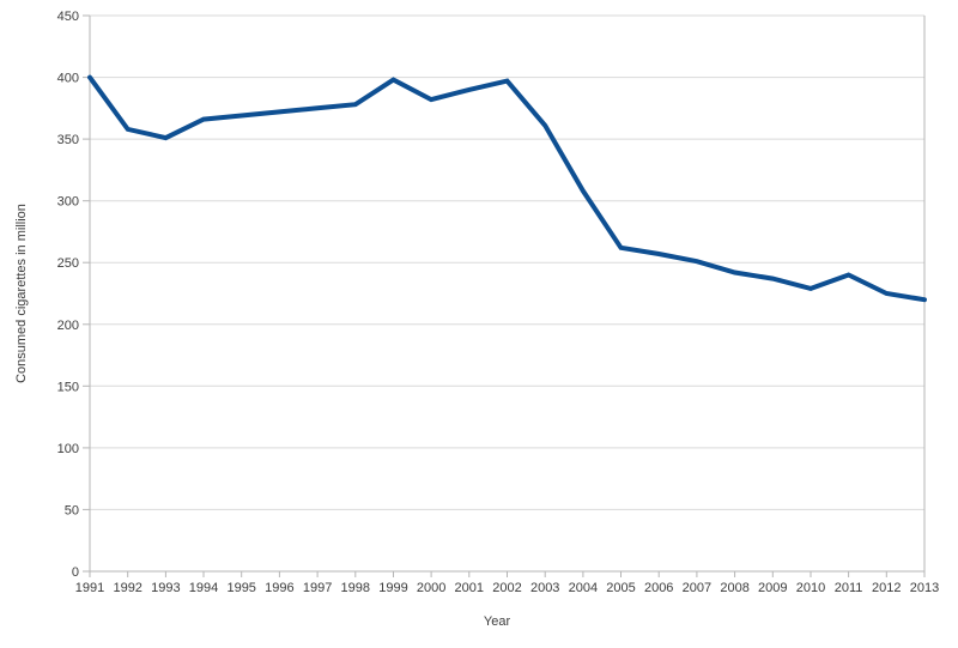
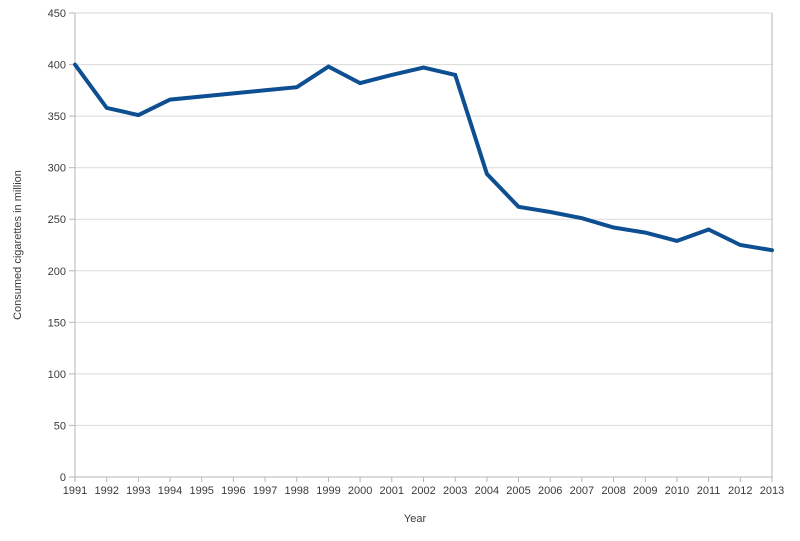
2003: 361 -> 390
2004: 308 -> 294
